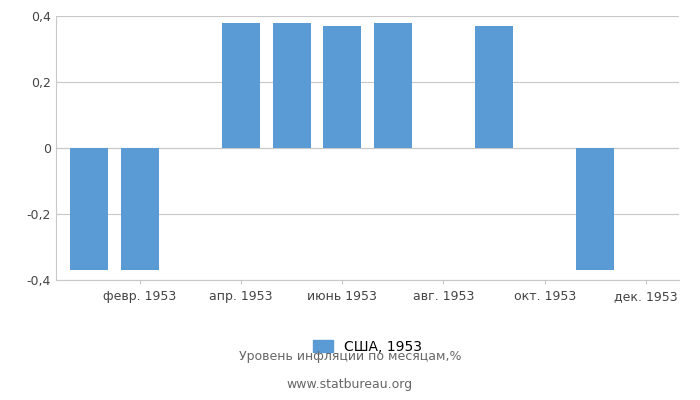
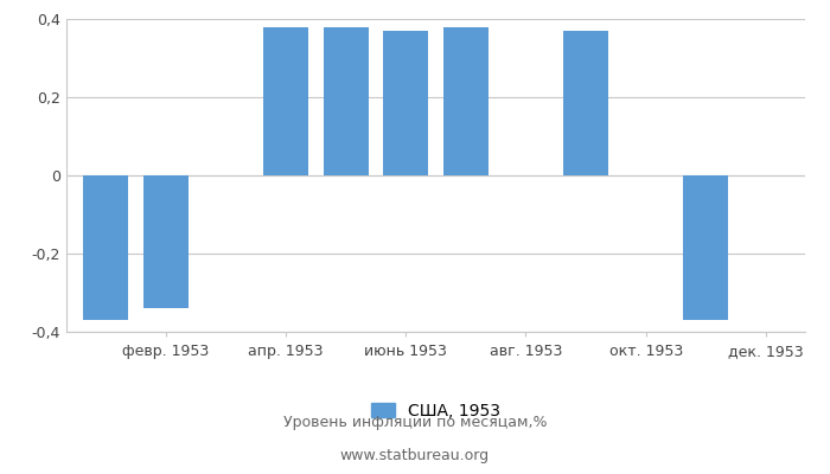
февр. 1953: -0,37 -> -0,34
